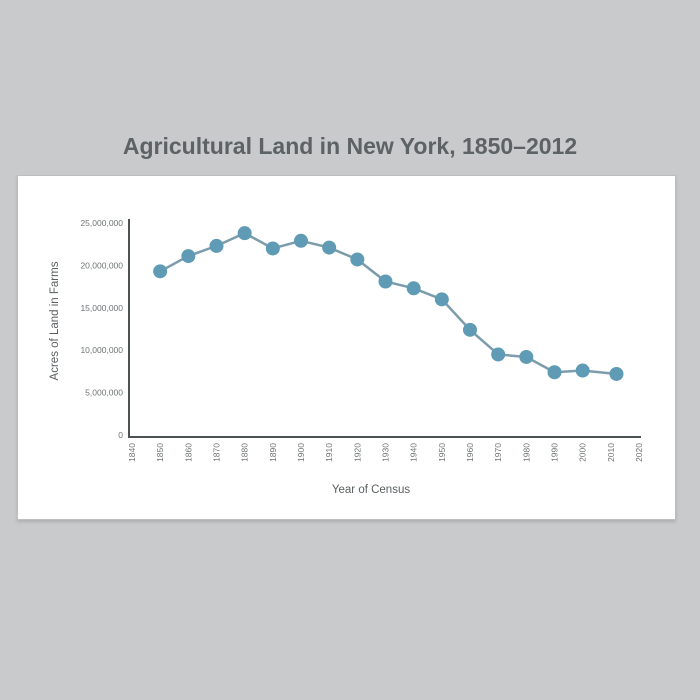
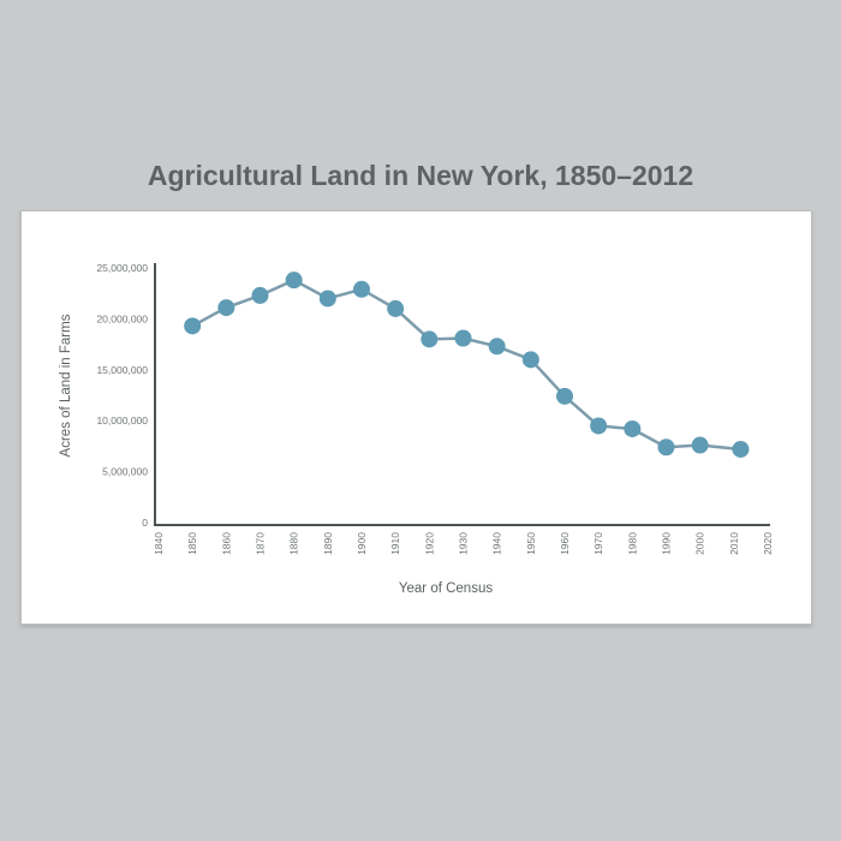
1910: 22000000 -> 21000000
1920: 21000000 -> 18000000
